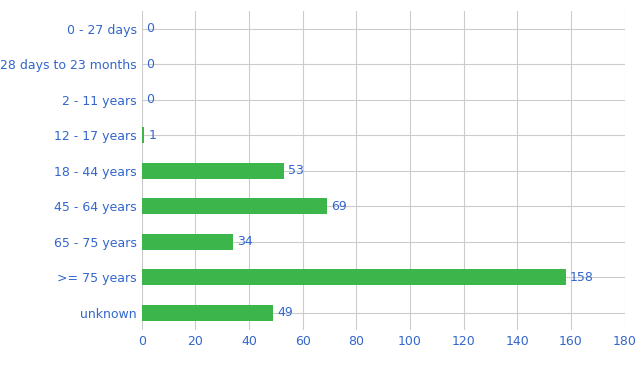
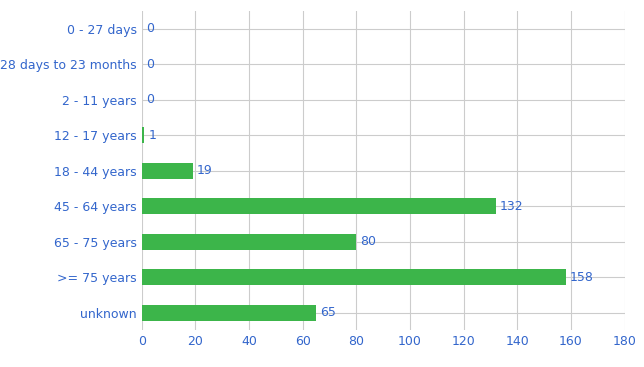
18 - 44 years: 53 -> 19
45 - 64 years: 69 -> 132
65 - 75 years: 34 -> 80
unknown: 49 -> 65
